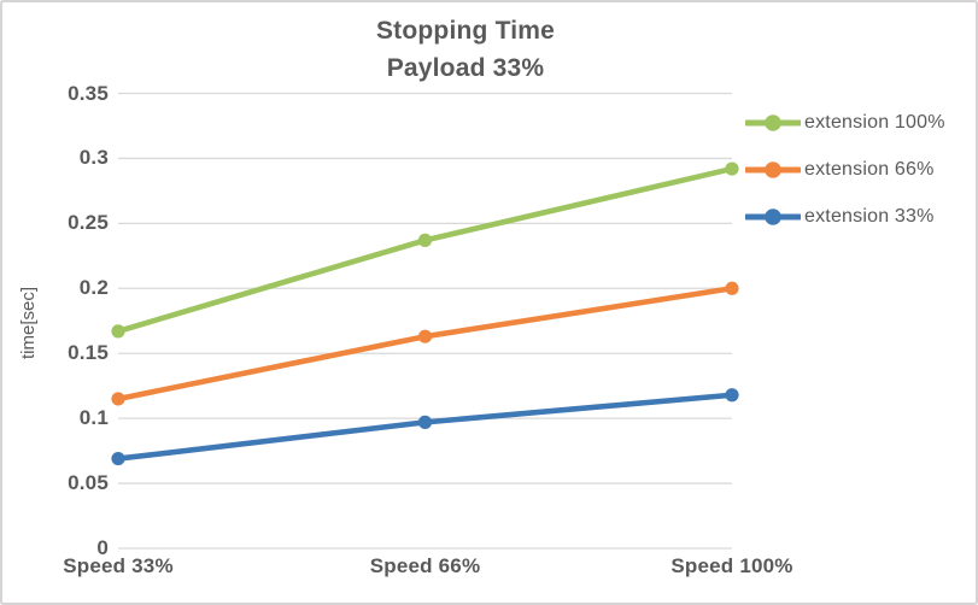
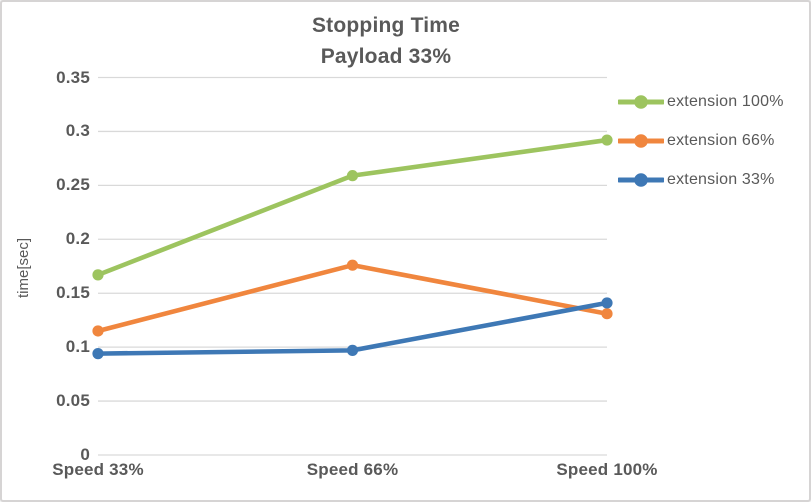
extension 33%/Speed 33%: 0.069 -> 0.094
extension 100%/Speed 66%: 0.237 -> 0.259
extension 66%/Speed 66%: 0.163 -> 0.176
extension 66%/Speed 100%: 0.200 -> 0.131
extension 33%/Speed 100%: 0.118 -> 0.141
